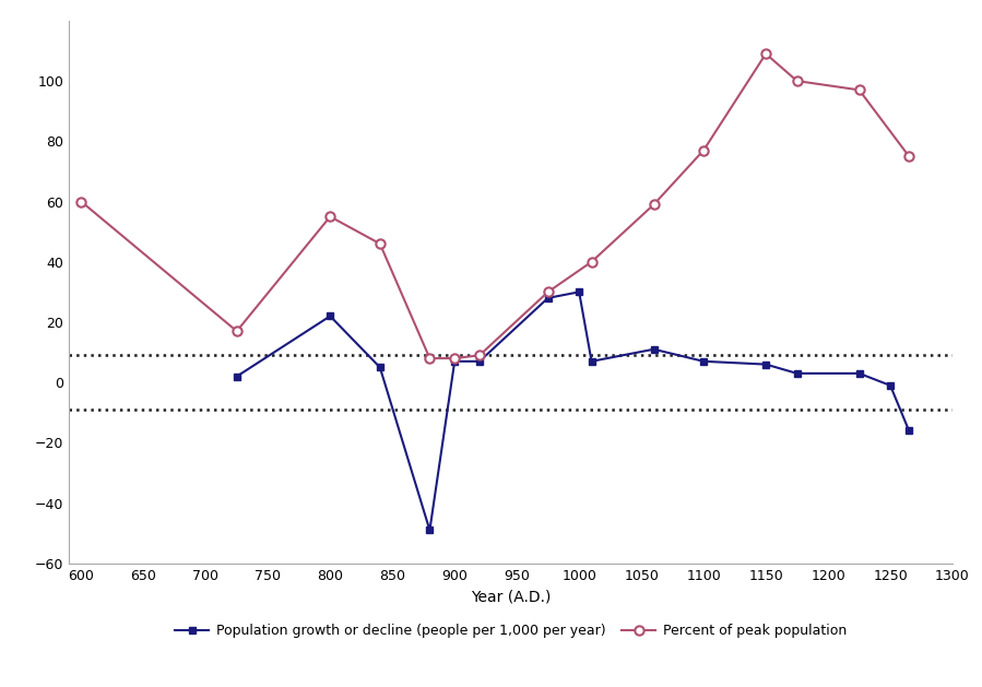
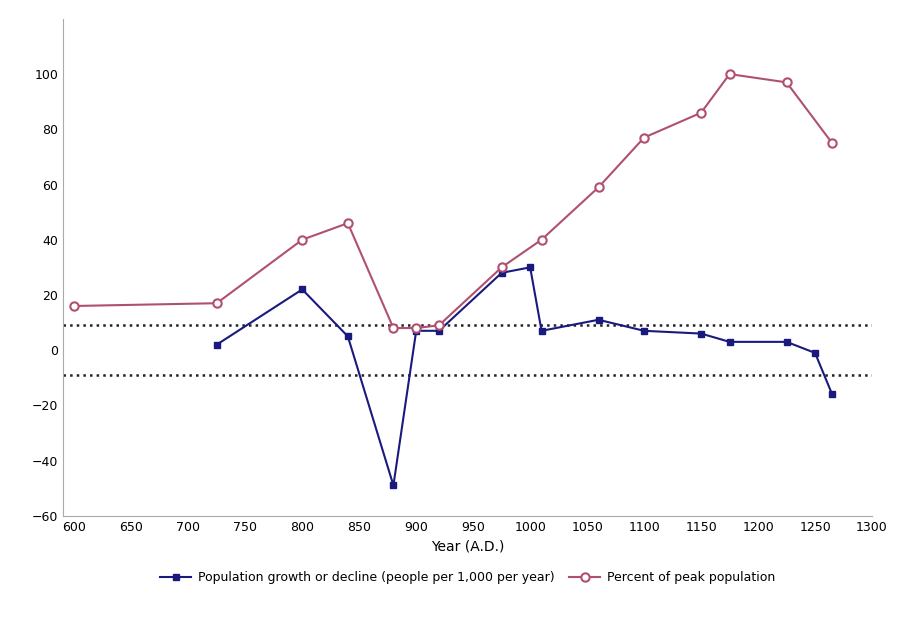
Percent of peak population/600: 60 -> 16
Percent of peak population/800: 55 -> 40
Percent of peak population/1150: 109 -> 86
